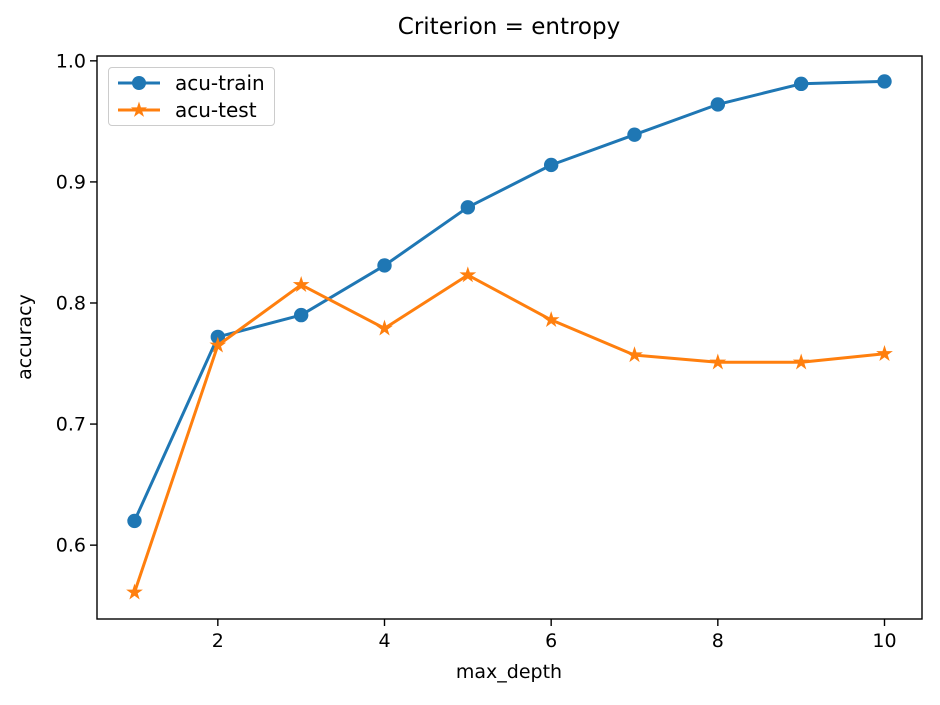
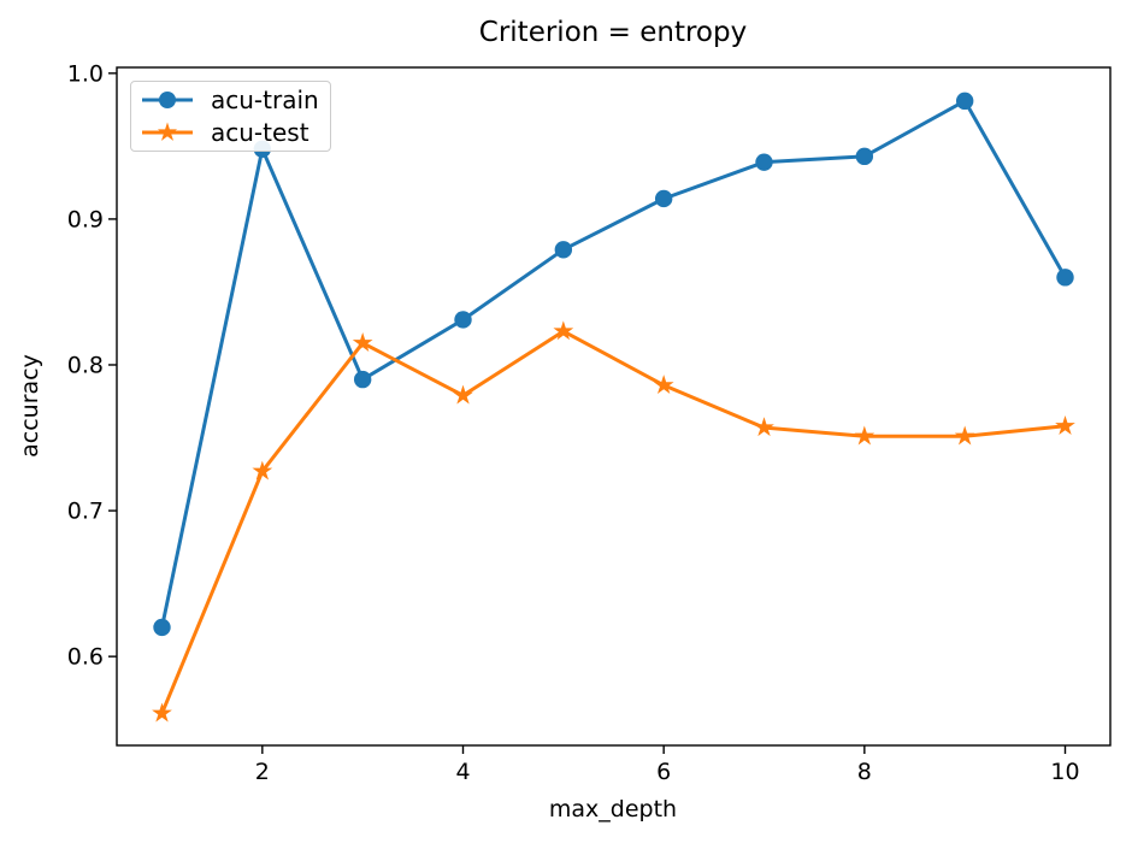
acu-train/2: 0.772 -> 0.948
acu-test/2: 0.765 -> 0.727
acu-train/8: 0.964 -> 0.943
acu-train/10: 0.983 -> 0.860
